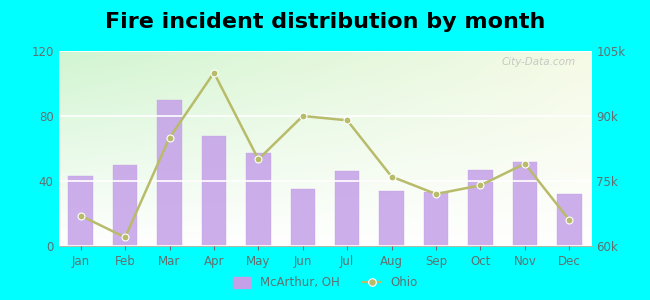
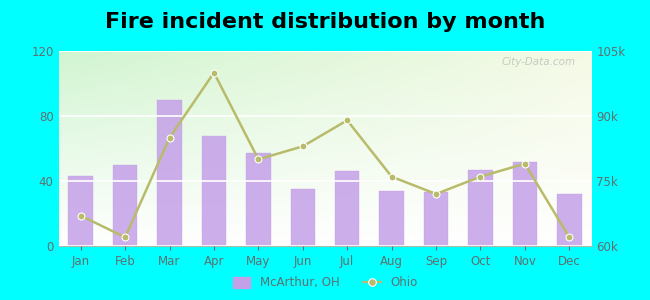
Ohio/Jun: 90k -> 83k
Ohio/Oct: 74k -> 76k
Ohio/Dec: 66k -> 62k
